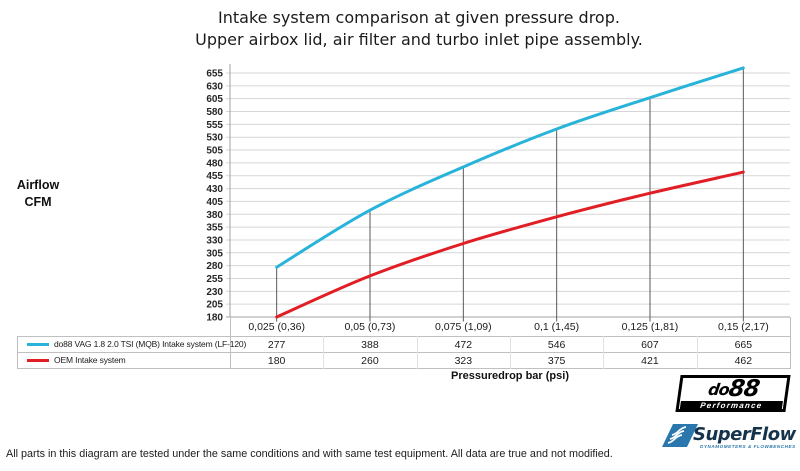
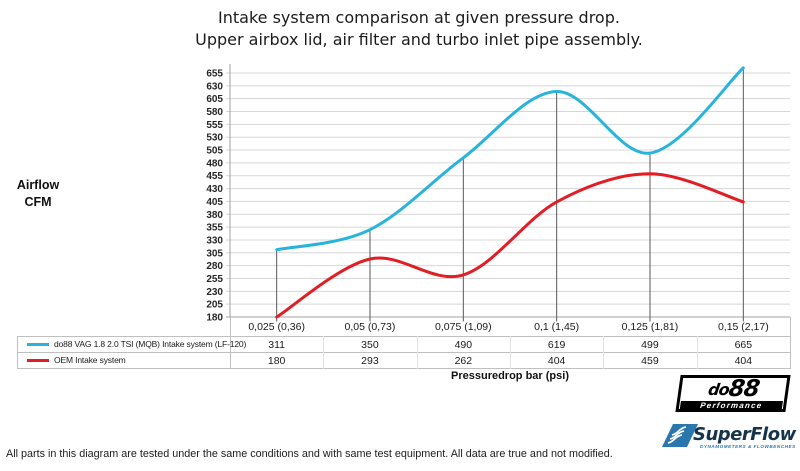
do88 VAG 1.8 2.0 TSI (MQB) Intake system (LF-120)/0,025 (0,36): 277 -> 311
do88 VAG 1.8 2.0 TSI (MQB) Intake system (LF-120)/0,05 (0,73): 388 -> 350
OEM Intake system/0,05 (0,73): 260 -> 293
do88 VAG 1.8 2.0 TSI (MQB) Intake system (LF-120)/0,075 (1,09): 472 -> 490
OEM Intake system/0,075 (1,09): 323 -> 262
do88 VAG 1.8 2.0 TSI (MQB) Intake system (LF-120)/0,1 (1,45): 546 -> 619
OEM Intake system/0,1 (1,45): 375 -> 404
do88 VAG 1.8 2.0 TSI (MQB) Intake system (LF-120)/0,125 (1,81): 607 -> 499
OEM Intake system/0,125 (1,81): 421 -> 459
OEM Intake system/0,15 (2,17): 462 -> 404
